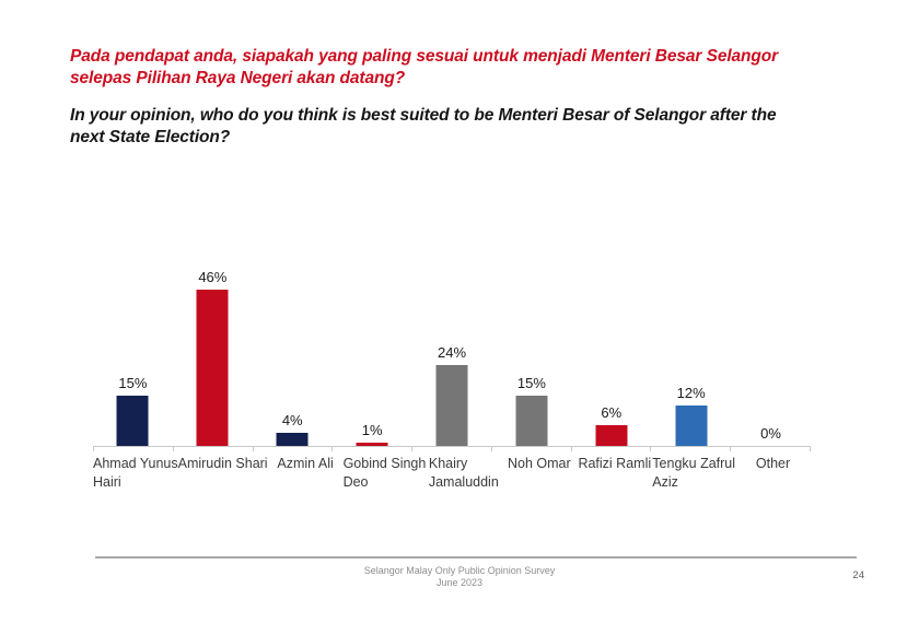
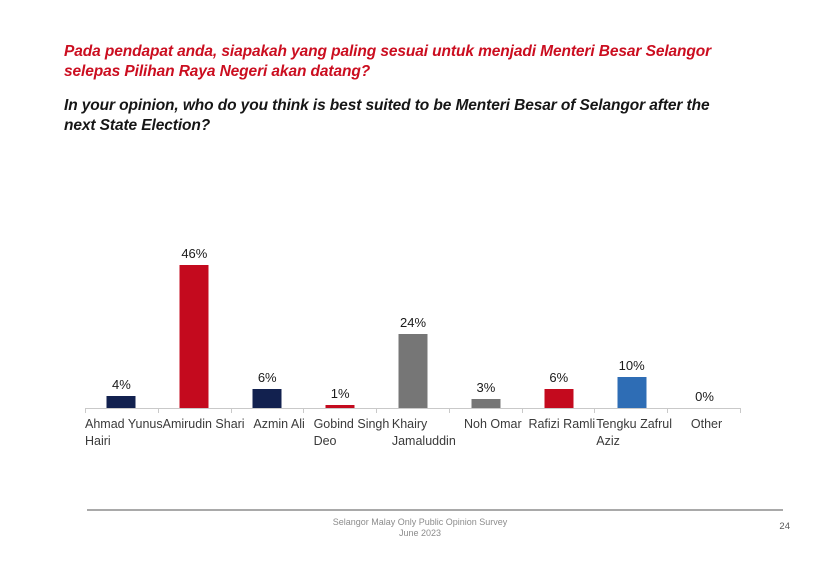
Ahmad Yunus Hairi: 15% -> 4%
Azmin Ali: 4% -> 6%
Noh Omar: 15% -> 3%
Tengku Zafrul Aziz: 12% -> 10%
